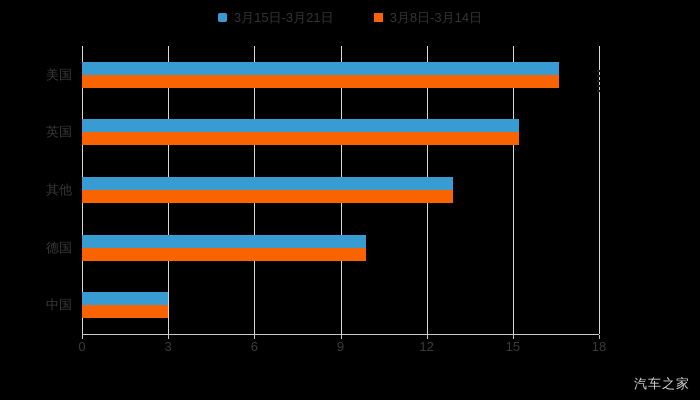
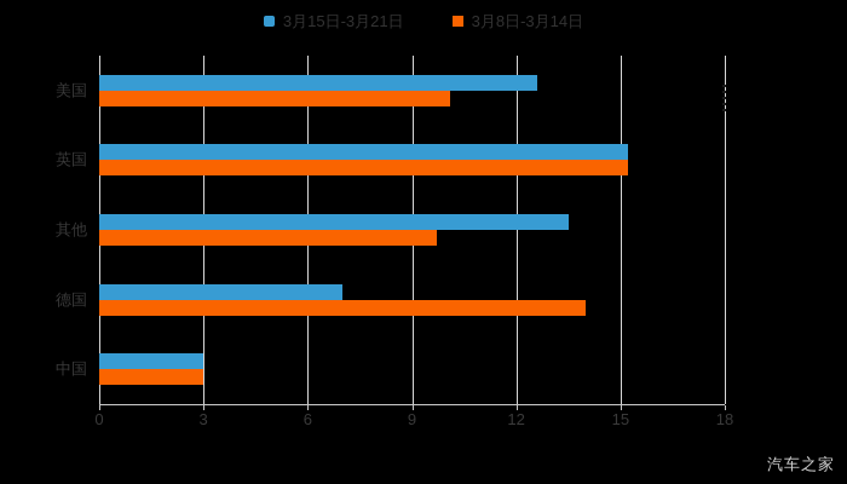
3月15日-3月21日/美国: 16.6 -> 12.6
3月8日-3月14日/美国: 16.6 -> 10.1
3月15日-3月21日/其他: 12.9 -> 13.5
3月8日-3月14日/其他: 12.9 -> 9.7
3月15日-3月21日/德国: 9.9 -> 7.0
3月8日-3月14日/德国: 9.9 -> 14.0
